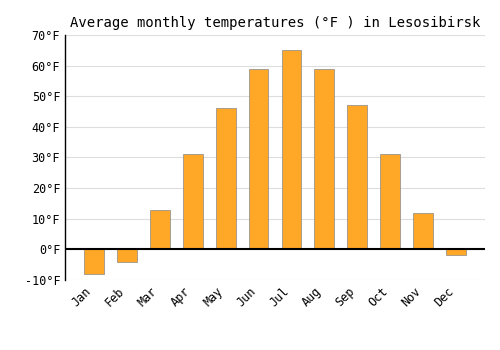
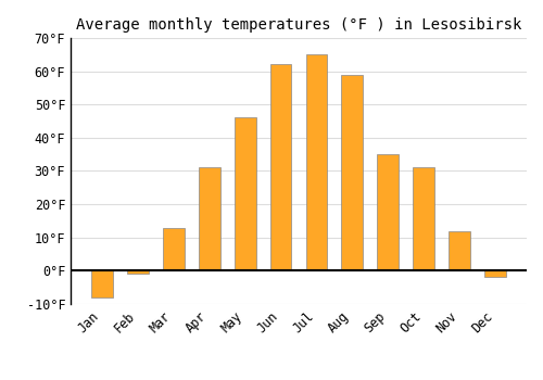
Feb: -4°F -> -1°F
Jun: 59°F -> 62°F
Sep: 47°F -> 35°F
